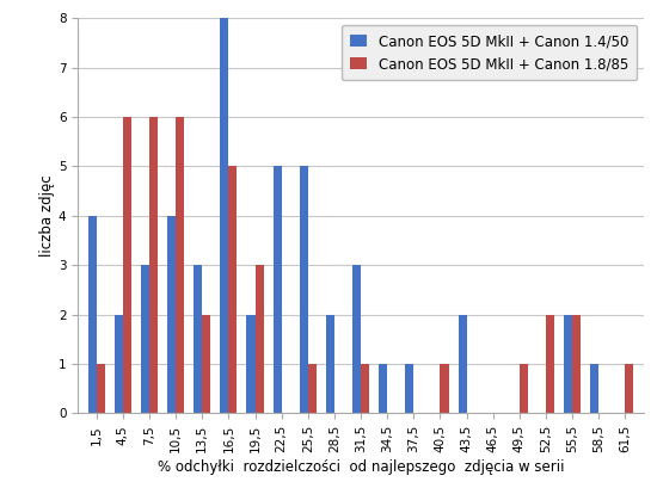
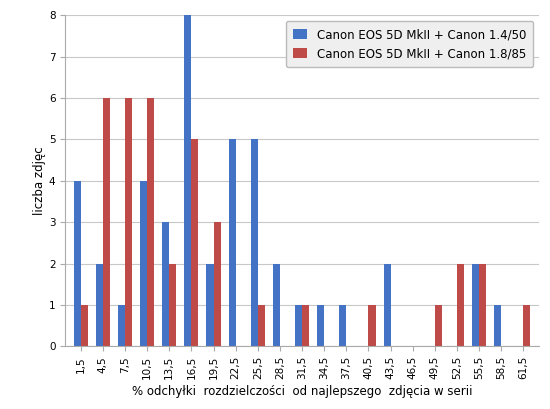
Canon EOS 5D MkII + Canon 1.4/50/7,5: 3 -> 1
Canon EOS 5D MkII + Canon 1.4/50/31,5: 3 -> 1
